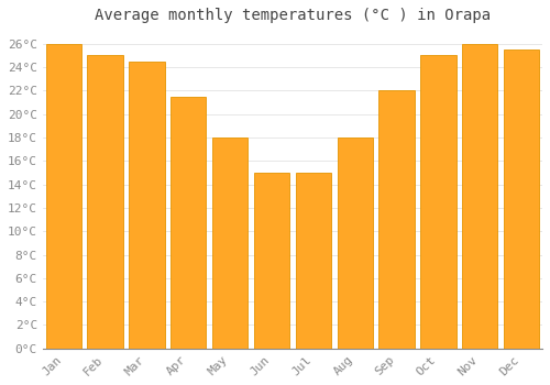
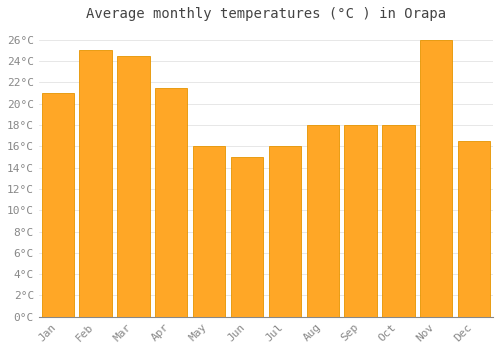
Jan: 26.0°C -> 21.0°C
May: 18.0°C -> 16.0°C
Jul: 15.0°C -> 16.0°C
Sep: 22.0°C -> 18.0°C
Oct: 25.0°C -> 18.0°C
Dec: 25.5°C -> 16.5°C
